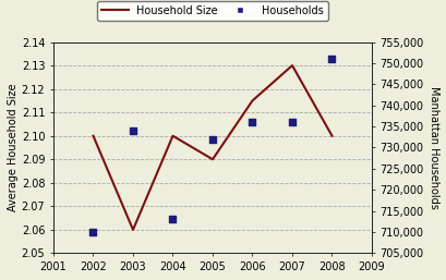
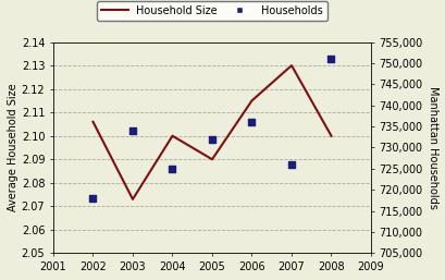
Household Size/2002: 2.100 -> 2.106
Households/2002: 710,000 -> 718,000
Household Size/2003: 2.060 -> 2.073
Households/2004: 713,000 -> 725,000
Households/2007: 736,000 -> 726,000
